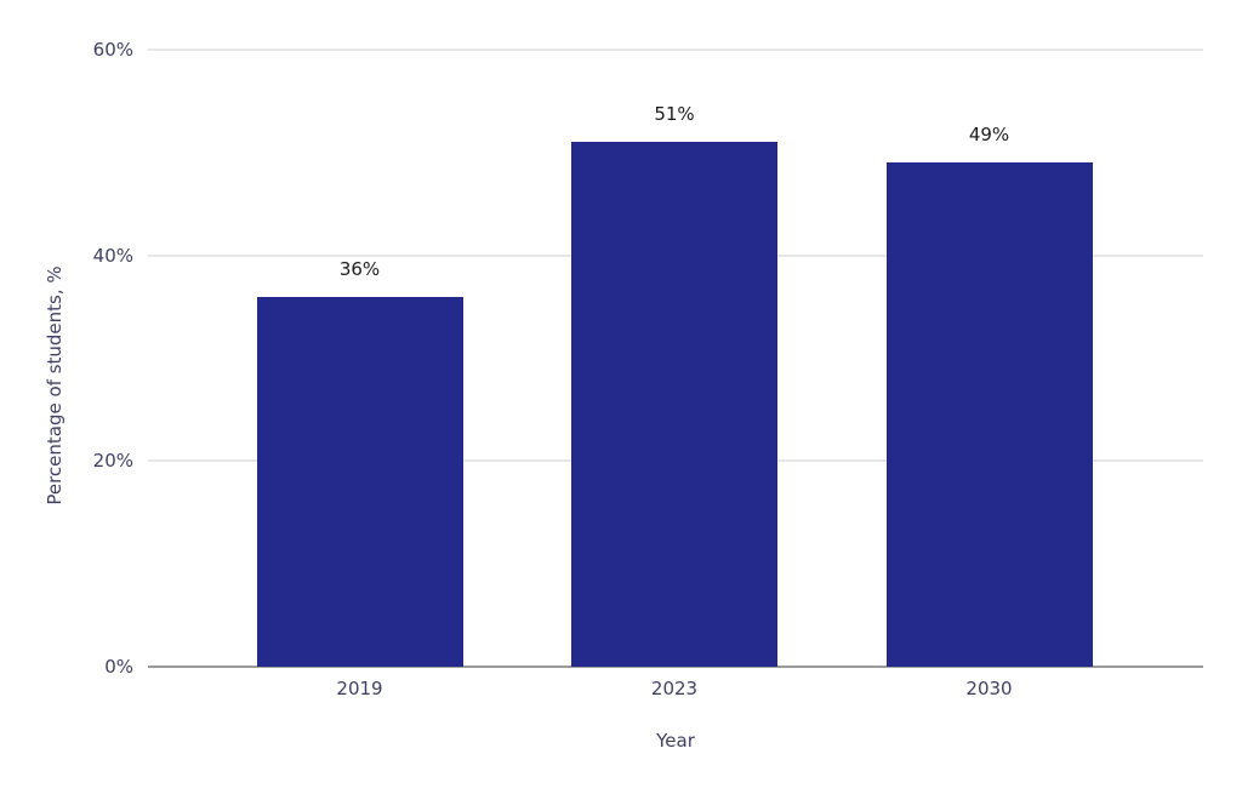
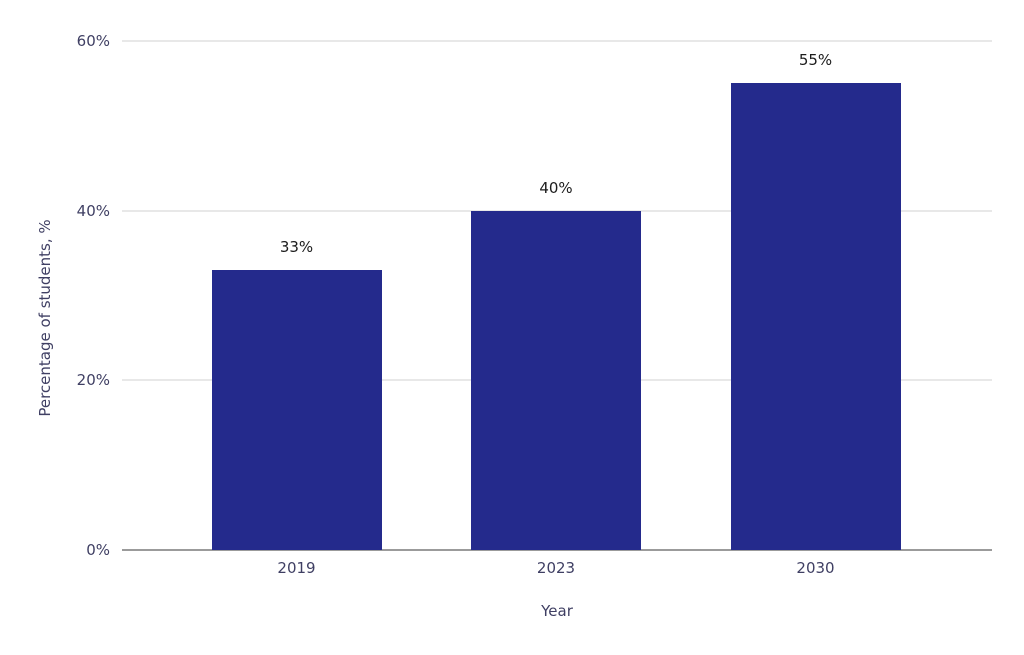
2019: 36% -> 33%
2023: 51% -> 40%
2030: 49% -> 55%
